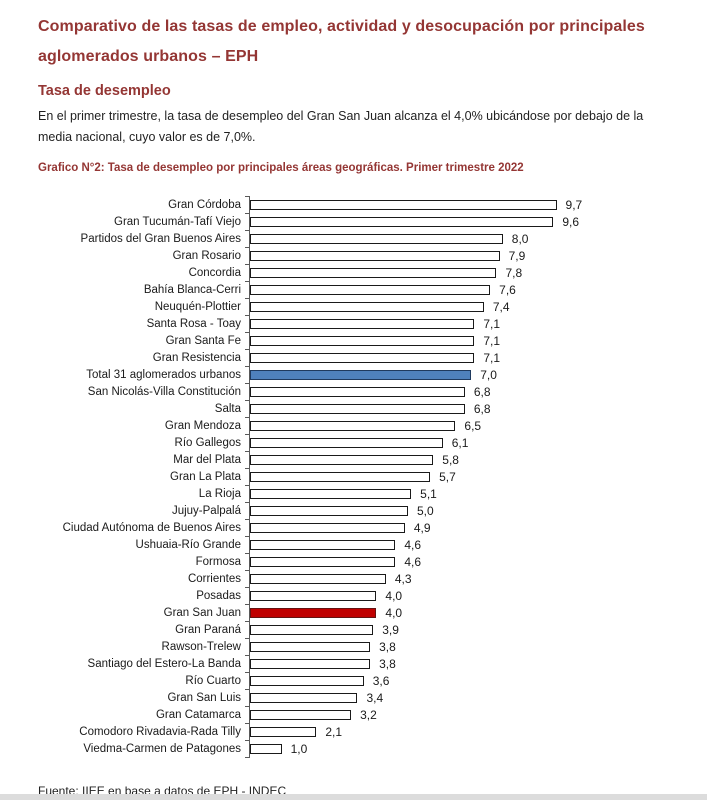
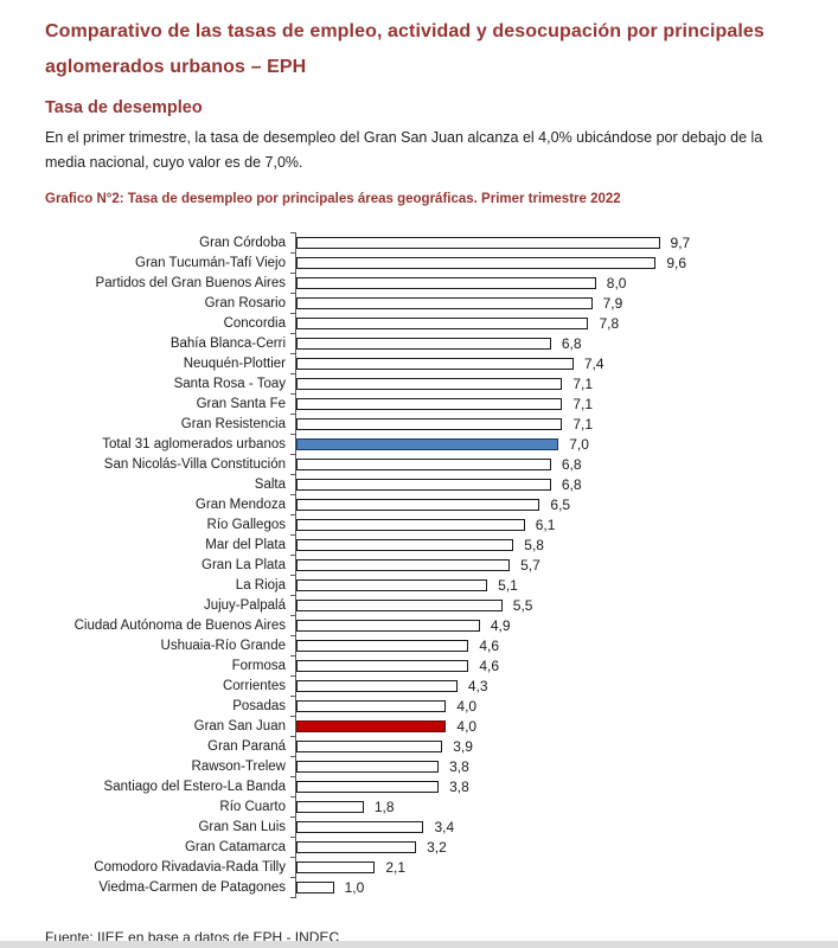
Bahía Blanca-Cerri: 7,6 -> 6,8
Jujuy-Palpalá: 5,0 -> 5,5
Río Cuarto: 3,6 -> 1,8
